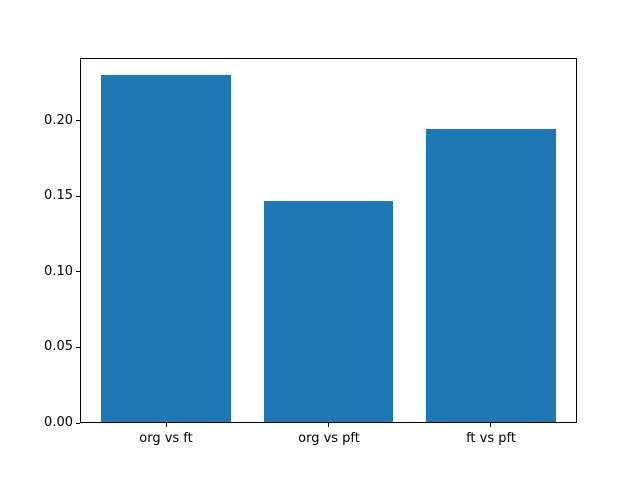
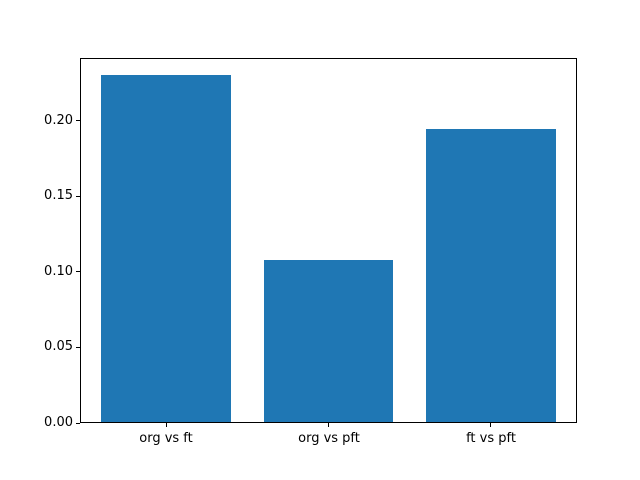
org vs pft: 0.147 -> 0.108
